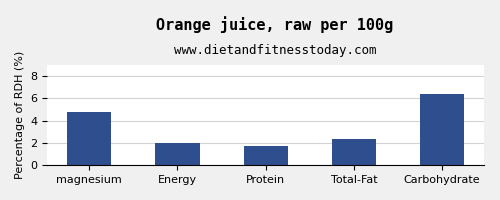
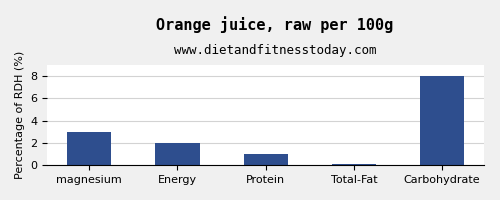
magnesium: 4.8 -> 3.0
Protein: 1.7 -> 1.0
Total-Fat: 2.4 -> 0.1
Carbohydrate: 6.4 -> 8.0
